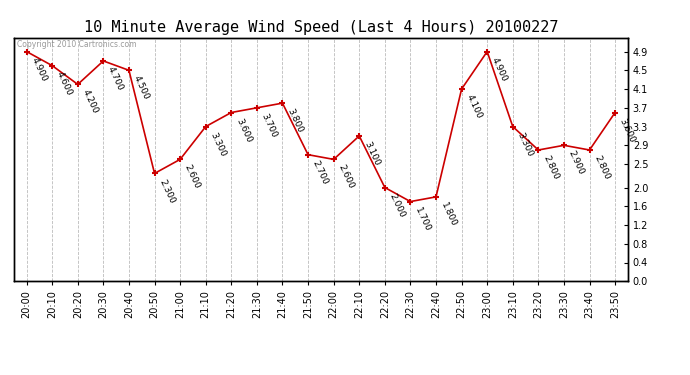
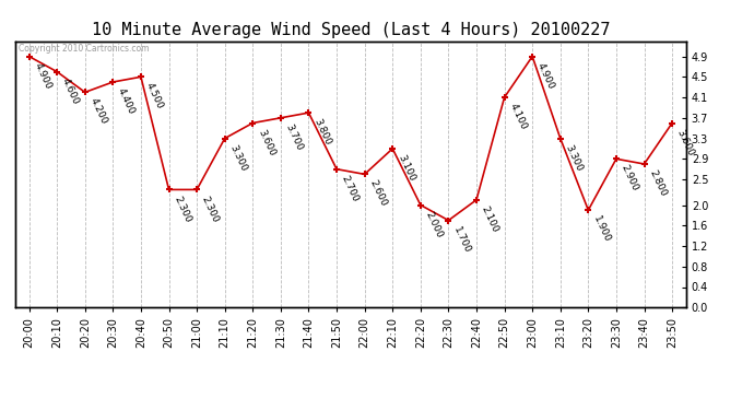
20:30: 4.700 -> 4.400
21:00: 2.600 -> 2.300
22:40: 1.800 -> 2.100
23:20: 2.800 -> 1.900
